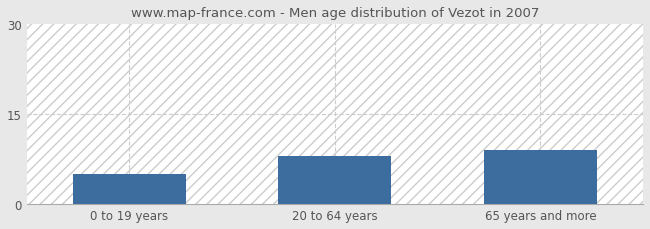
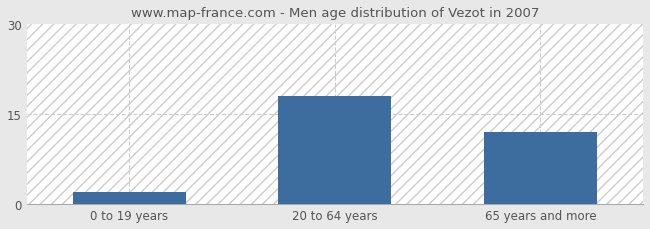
0 to 19 years: 5 -> 2
20 to 64 years: 8 -> 18
65 years and more: 9 -> 12
